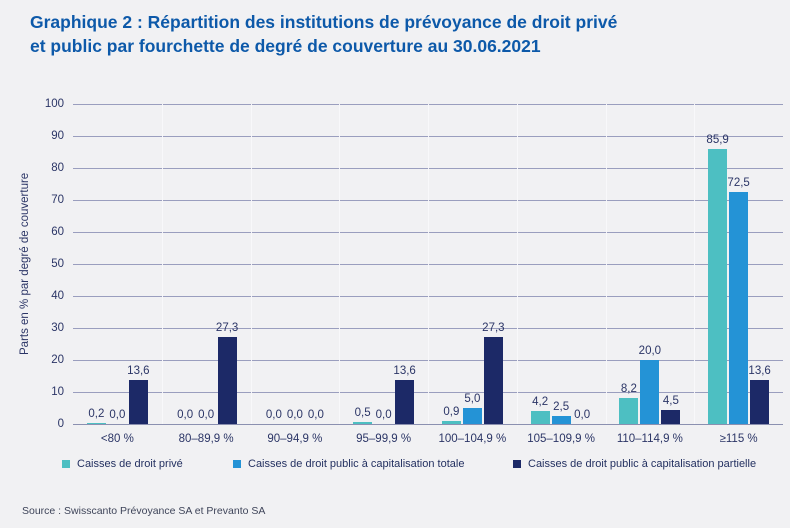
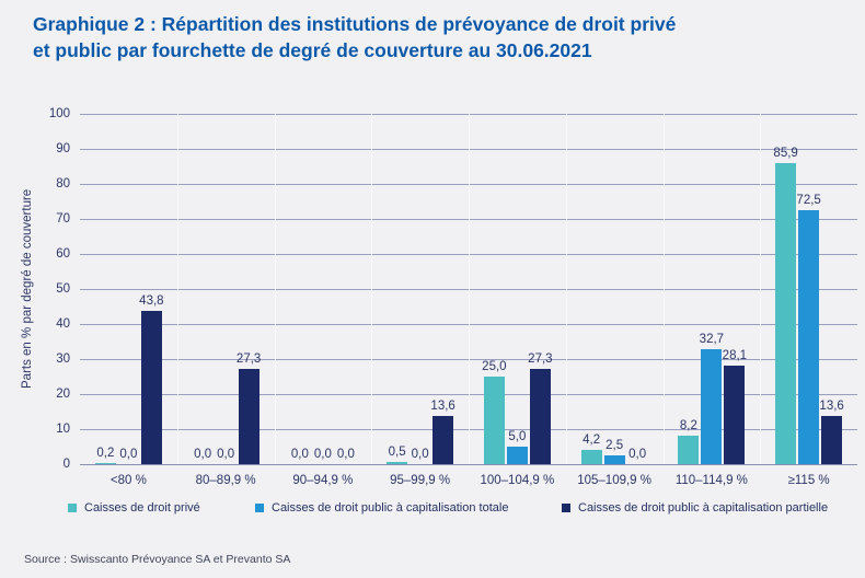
Caisses de droit public à capitalisation partielle/<80 %: 13,6 -> 43,8
Caisses de droit privé/100–104,9 %: 0,9 -> 25,0
Caisses de droit public à capitalisation totale/110–114,9 %: 20,0 -> 32,7
Caisses de droit public à capitalisation partielle/110–114,9 %: 4,5 -> 28,1
